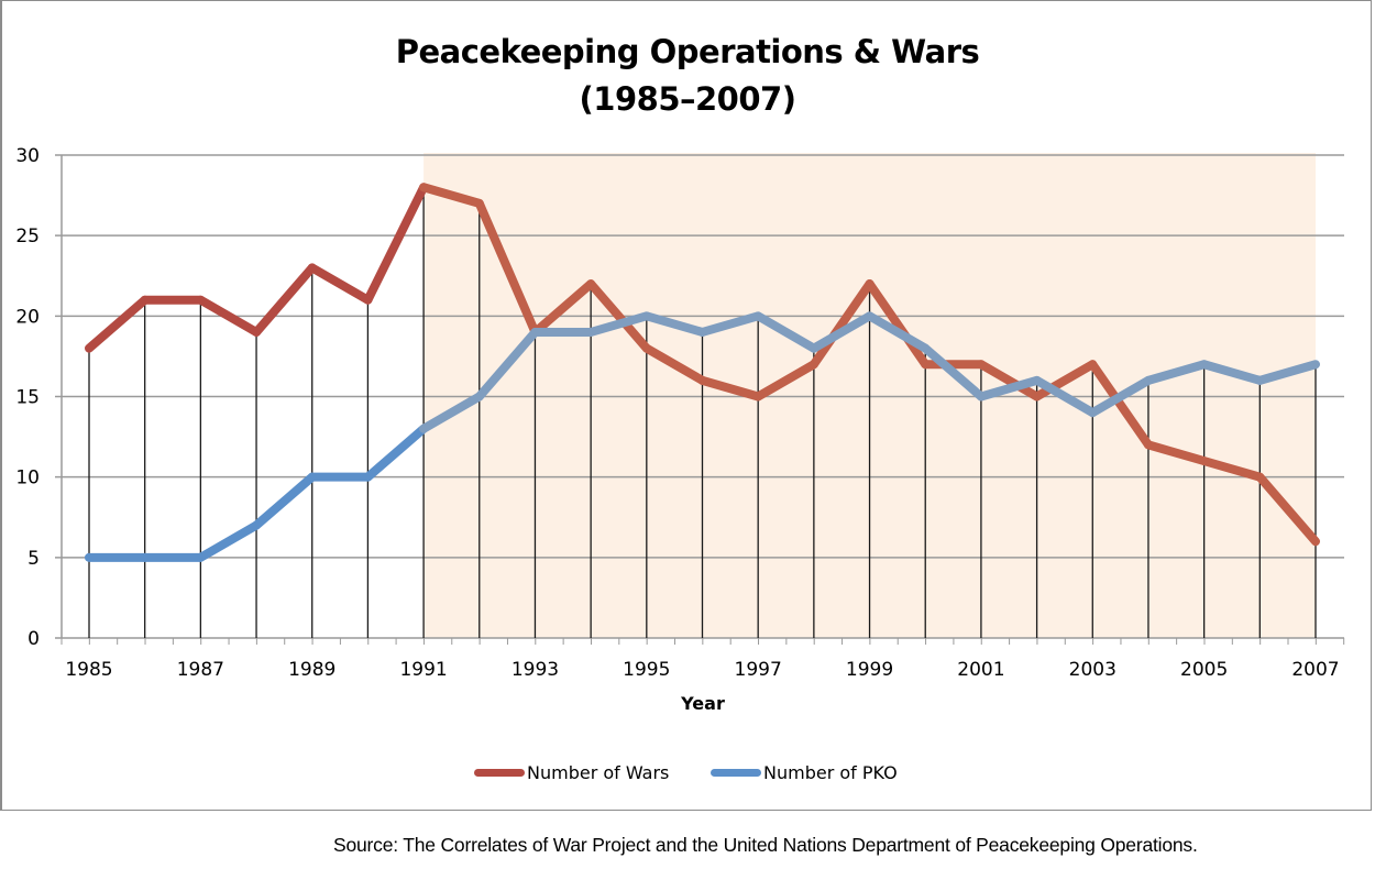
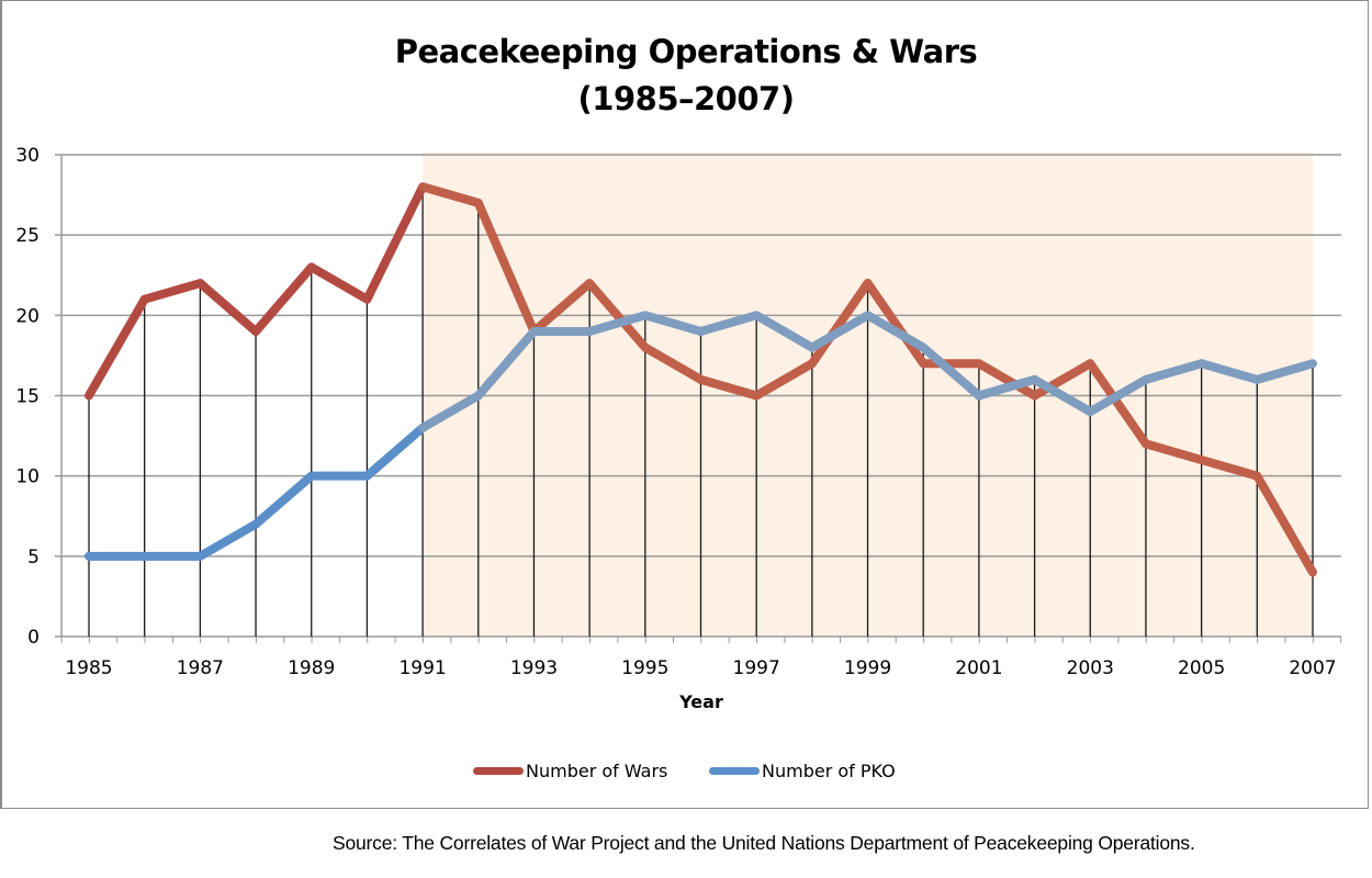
Number of Wars/1985: 18 -> 15
Number of Wars/1987: 21 -> 22
Number of Wars/2007: 6 -> 4
